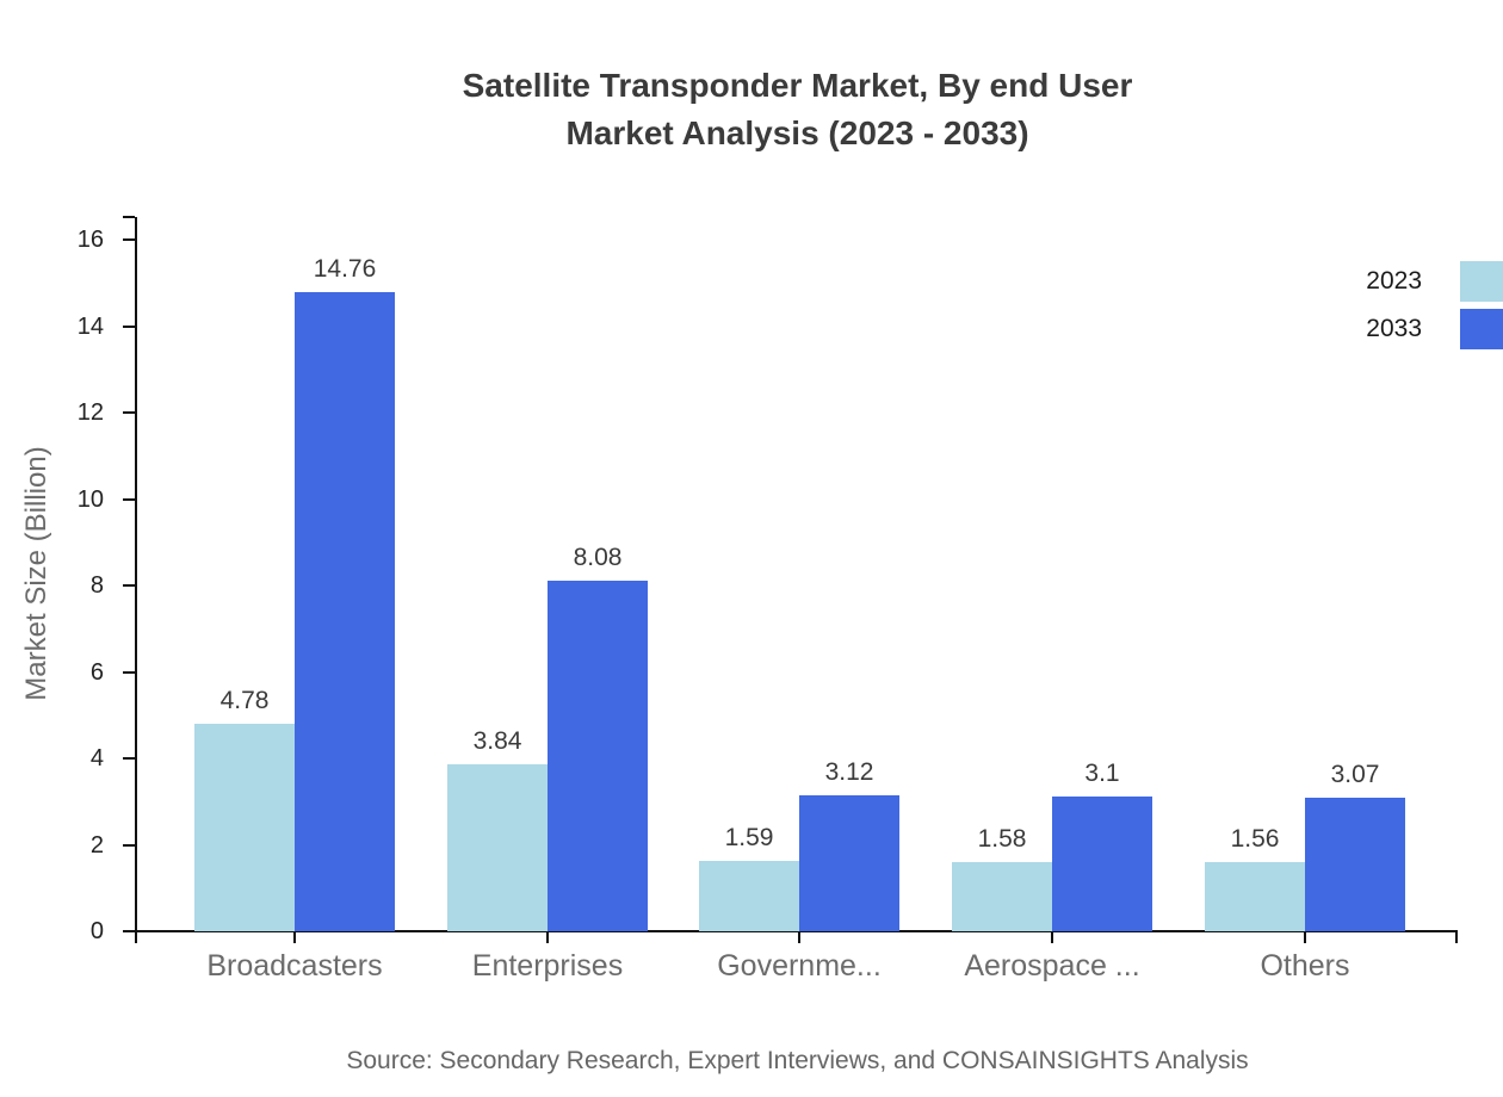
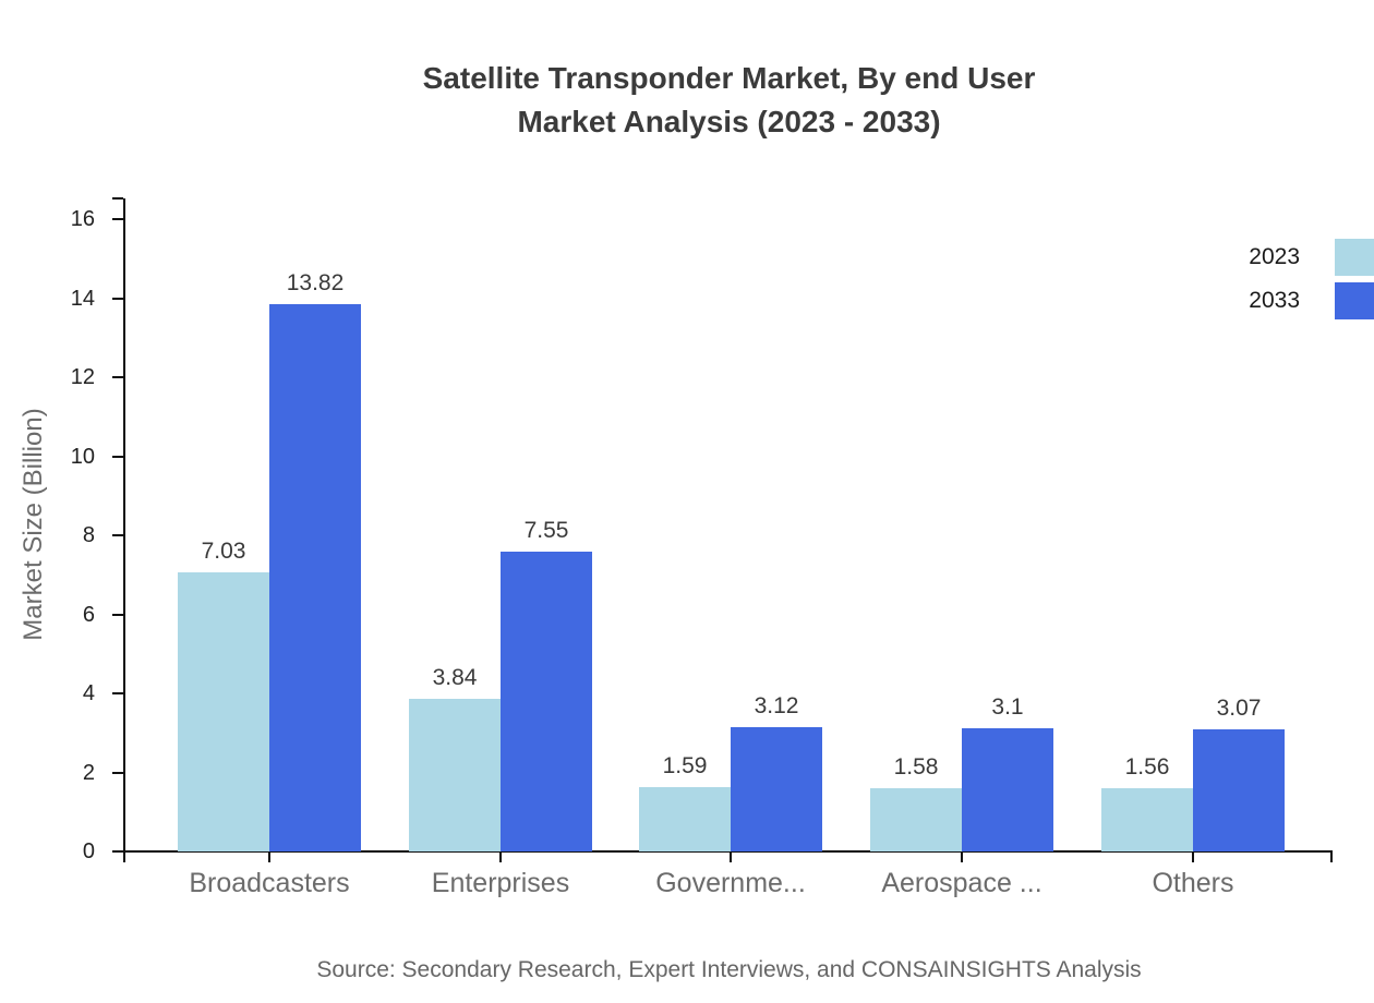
2023/Broadcasters: 4.78 -> 7.03
2033/Broadcasters: 14.76 -> 13.82
2033/Enterprises: 8.08 -> 7.55
